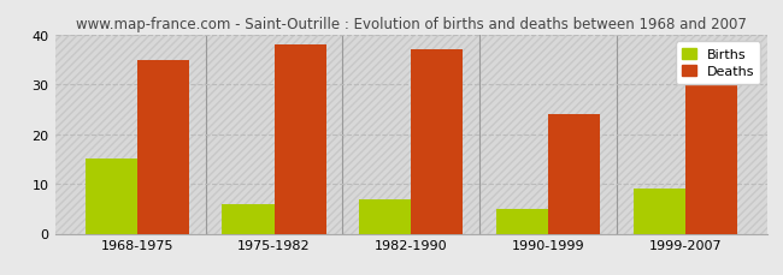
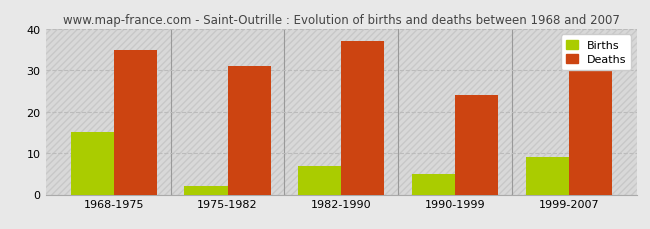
Births/1975-1982: 6 -> 2
Deaths/1975-1982: 38 -> 31
